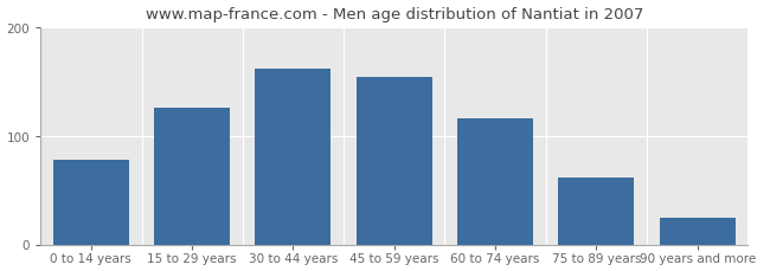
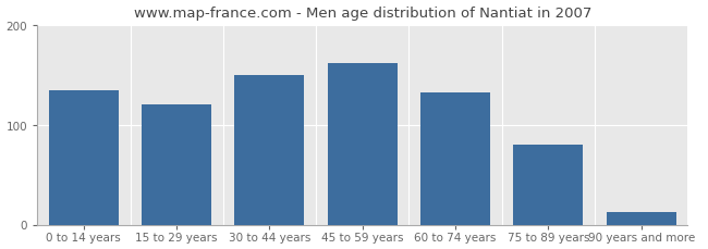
0 to 14 years: 78 -> 135
15 to 29 years: 126 -> 120
30 to 44 years: 162 -> 150
45 to 59 years: 154 -> 162
60 to 74 years: 116 -> 132
75 to 89 years: 62 -> 80
90 years and more: 24 -> 12
